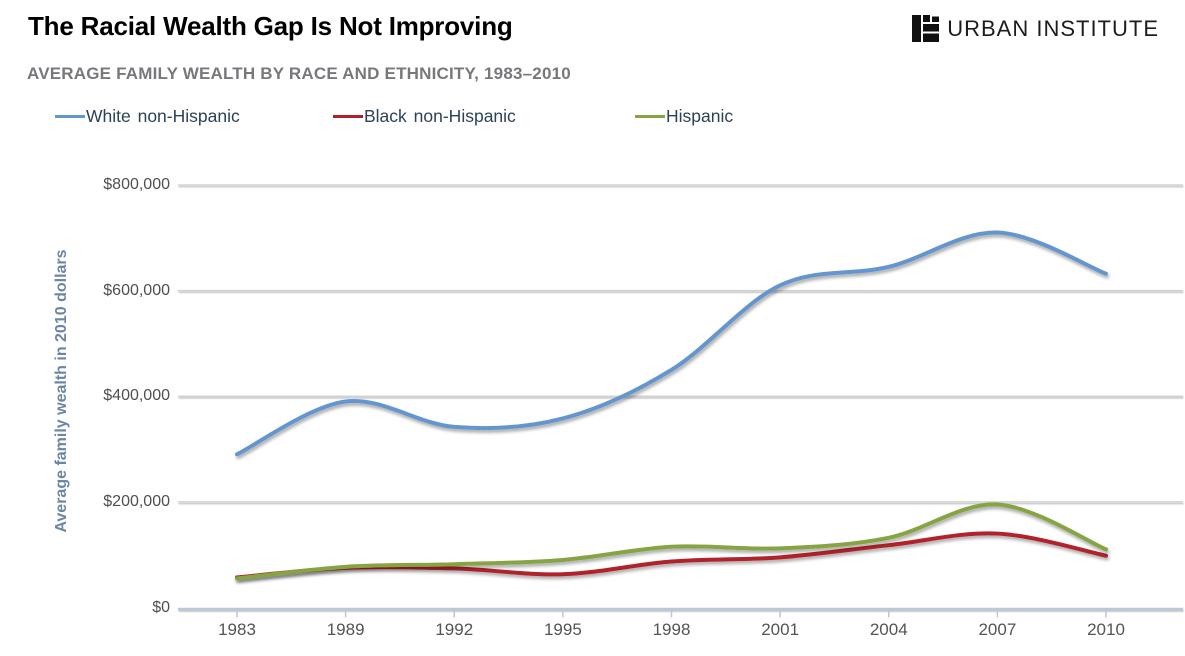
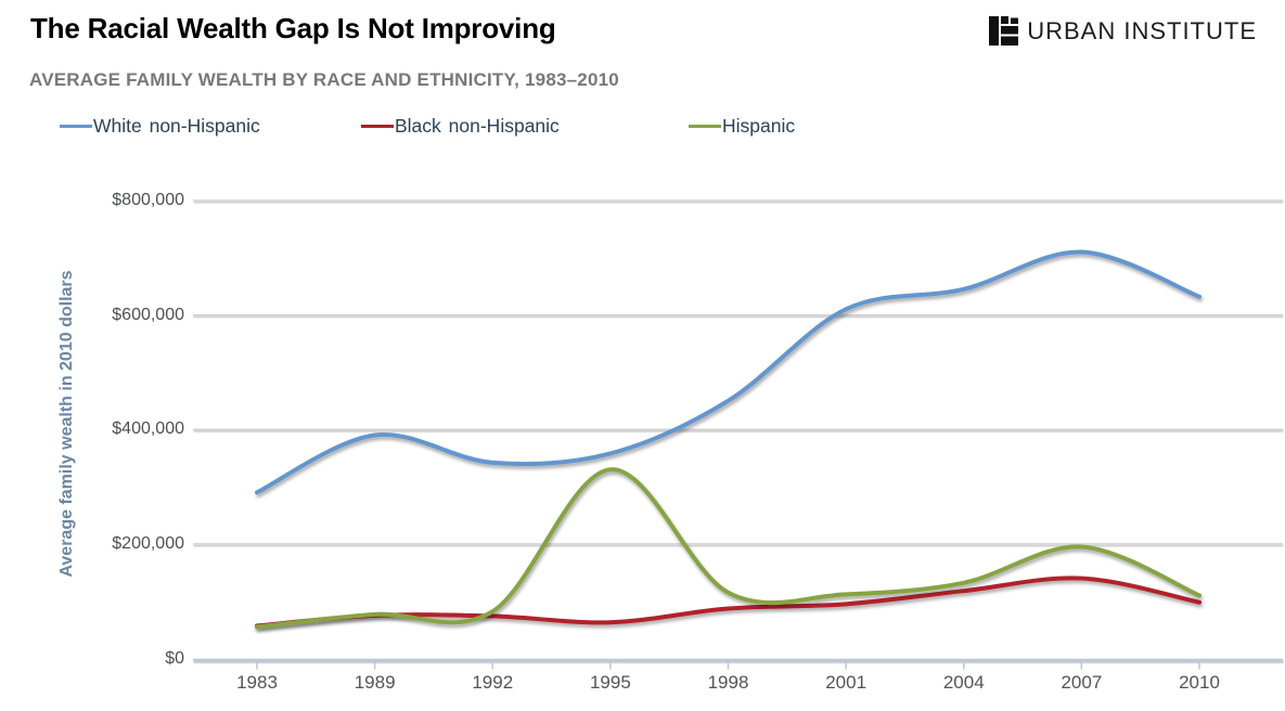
Hispanic/1995: $90000 -> $330000
